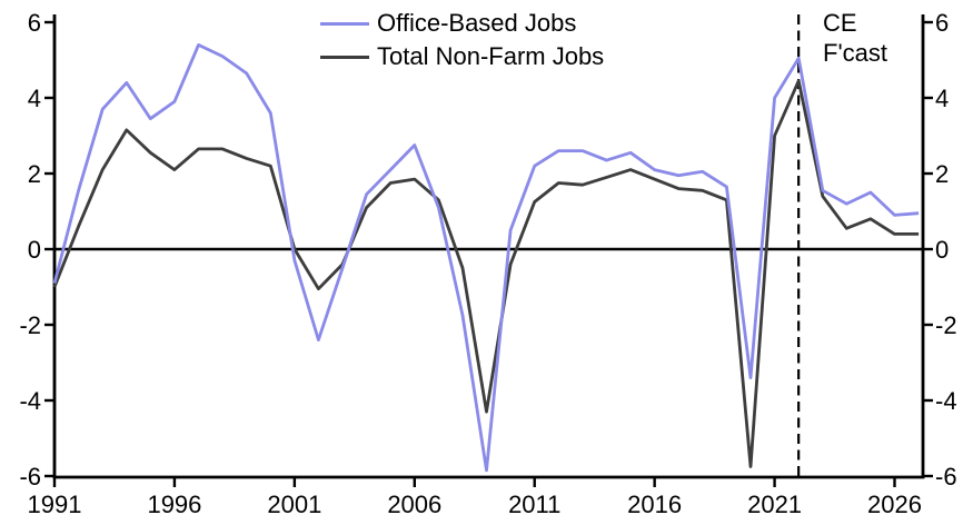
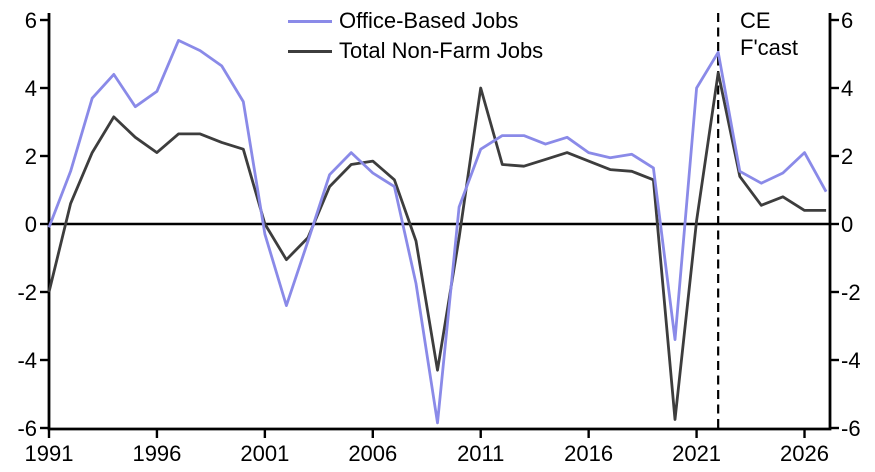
Total Non-Farm Jobs/1991: -1.0 -> -2.0
Office-Based Jobs/1991: -0.9 -> -0.1
Office-Based Jobs/2006: 2.8 -> 1.5
Total Non-Farm Jobs/2011: 1.2 -> 4.0
Total Non-Farm Jobs/2021: 3.0 -> 0.1
Office-Based Jobs/2026: 0.9 -> 2.1
